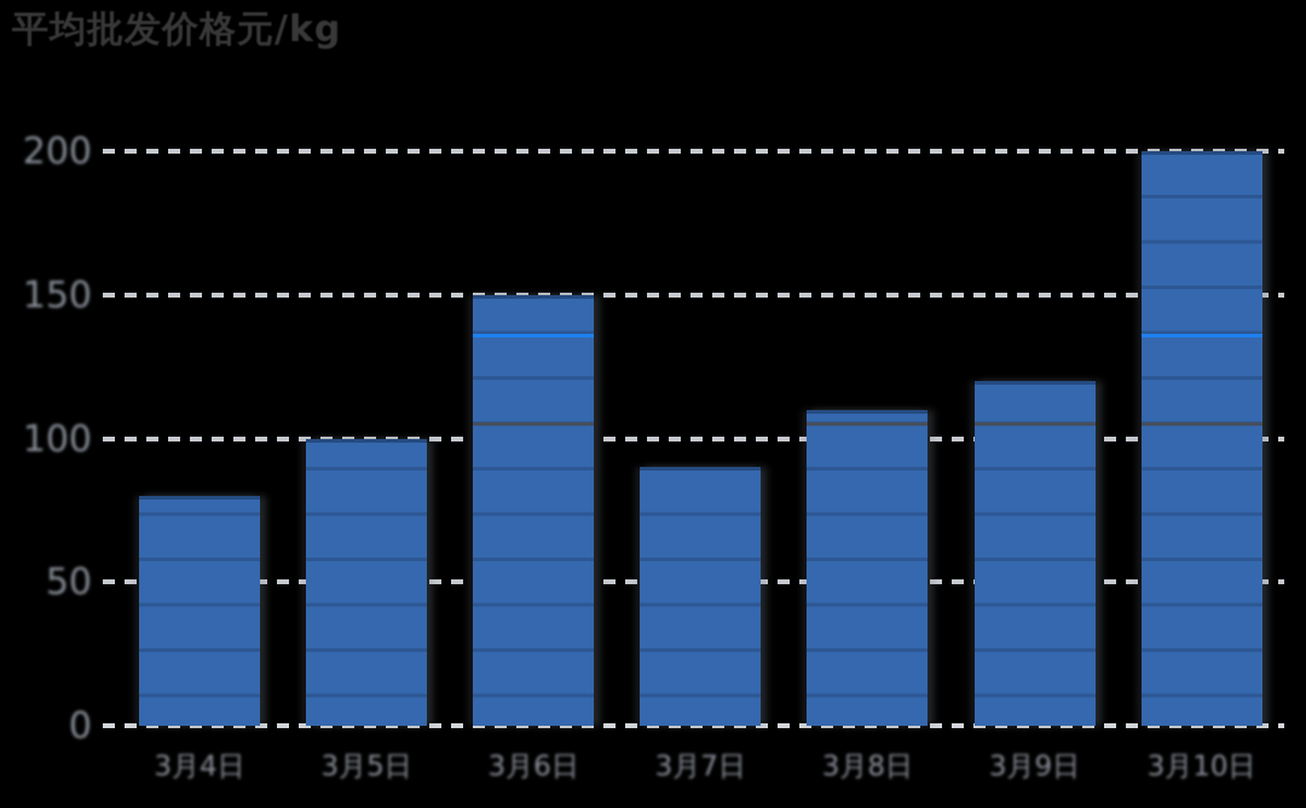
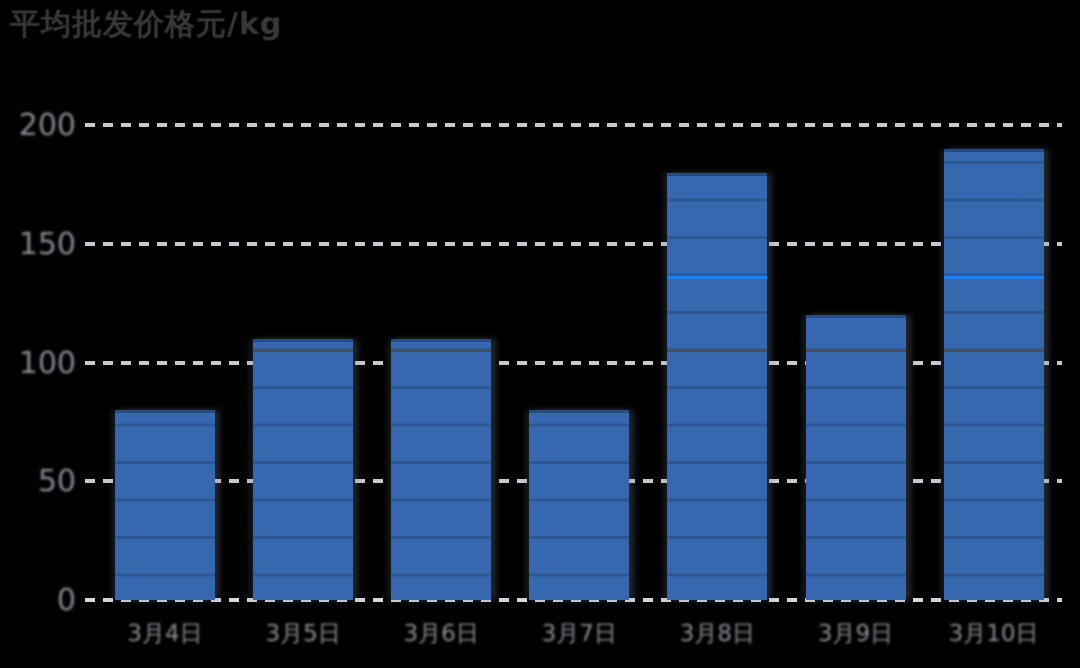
3月5日: 100 -> 110
3月6日: 150 -> 110
3月7日: 90 -> 80
3月8日: 110 -> 180
3月10日: 200 -> 190
